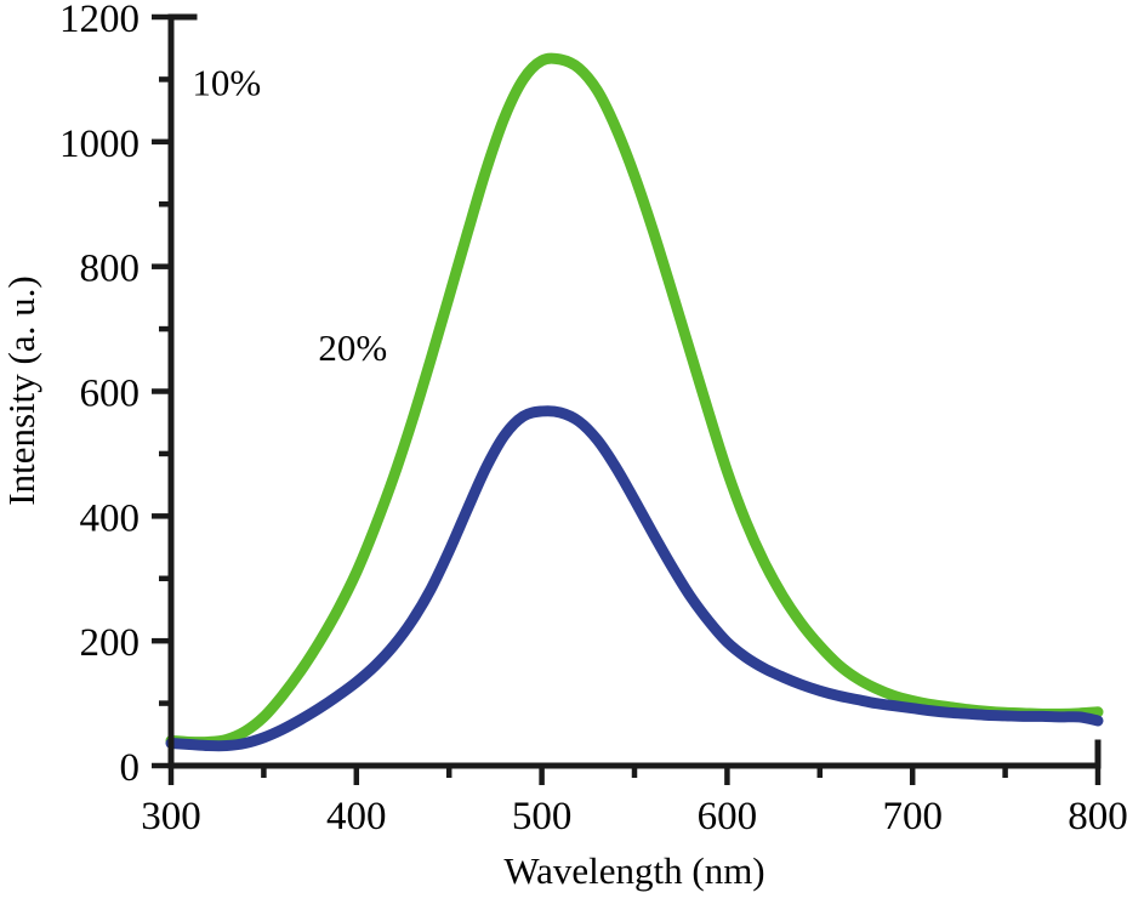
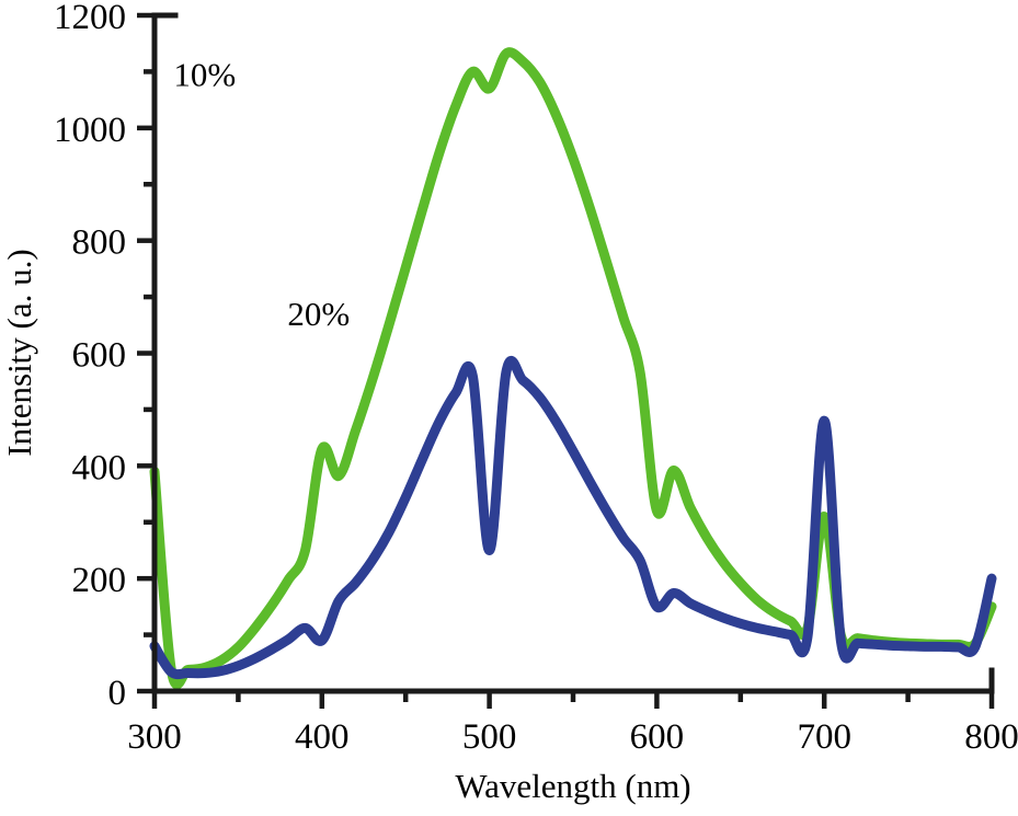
10%/300: 40 -> 390
20%/300: 40 -> 80
10%/400: 310 -> 430
20%/400: 130 -> 90
10%/500: 1130 -> 1070
20%/500: 570 -> 250
10%/600: 470 -> 320
20%/600: 200 -> 150
10%/700: 100 -> 310
20%/700: 90 -> 480
10%/800: 90 -> 150
20%/800: 70 -> 200
